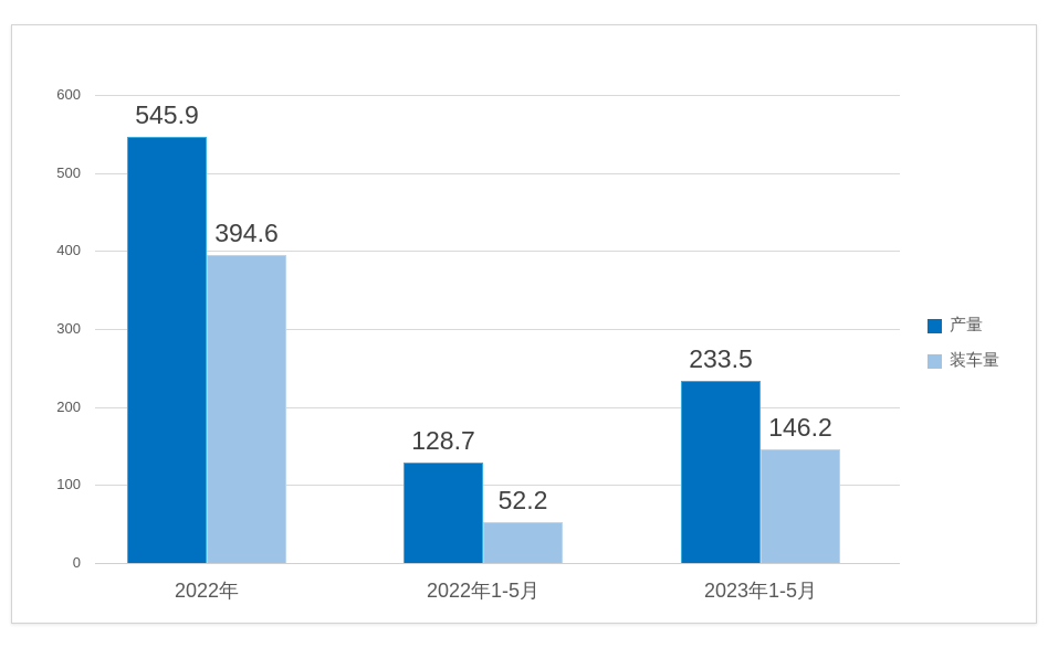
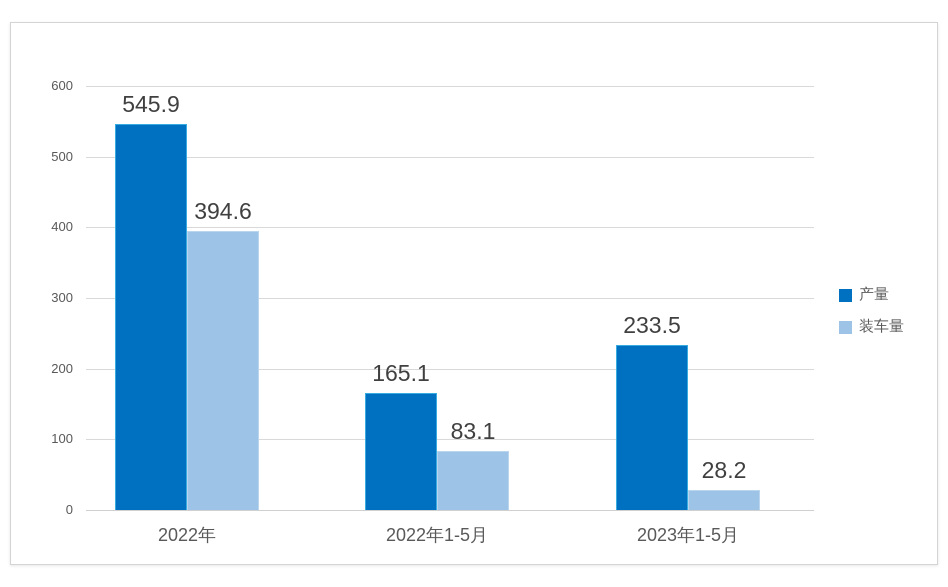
产量/2022年1-5月: 128.7 -> 165.1
装车量/2022年1-5月: 52.2 -> 83.1
装车量/2023年1-5月: 146.2 -> 28.2
